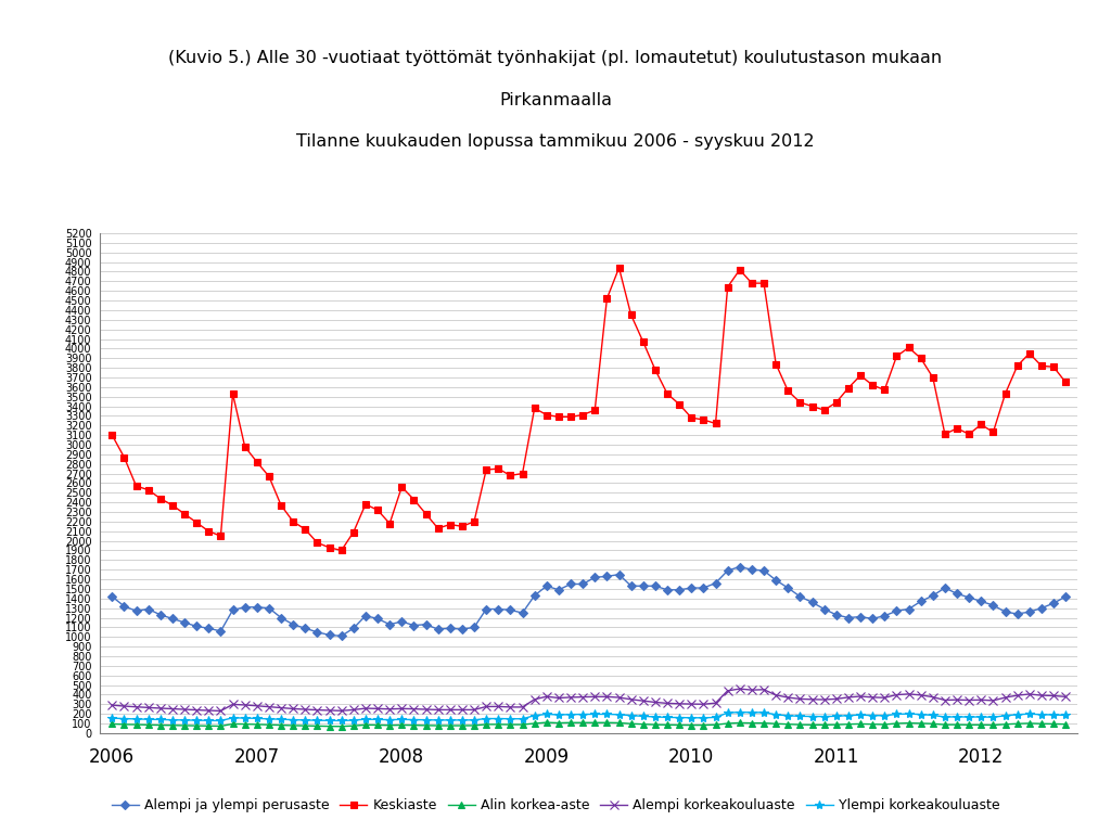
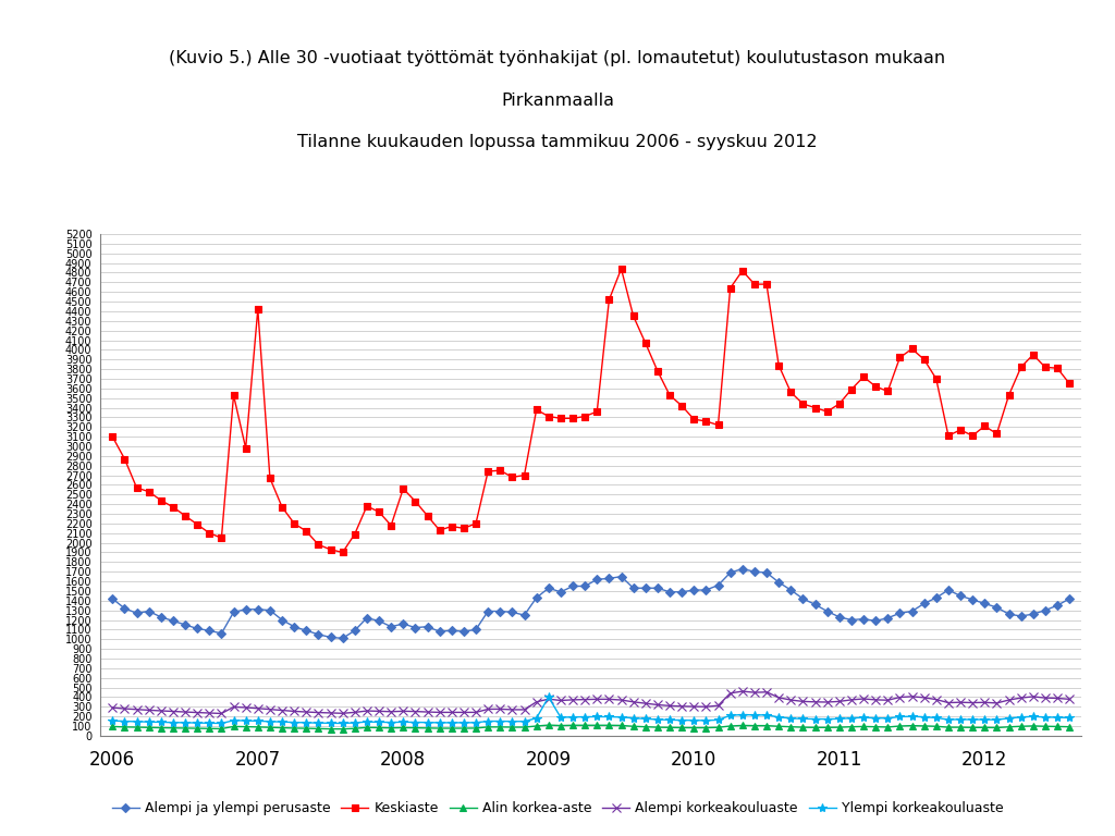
Keskiaste/2007: 2820 -> 4420
Ylempi korkeakouluaste/2009: 200 -> 400
